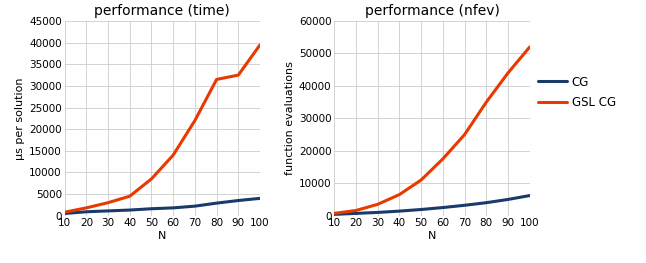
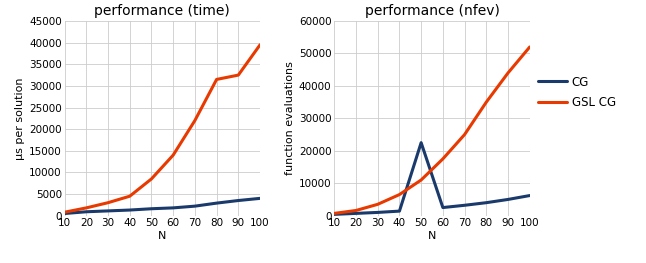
performance (nfev)/CG/50: 1900 -> 22500
